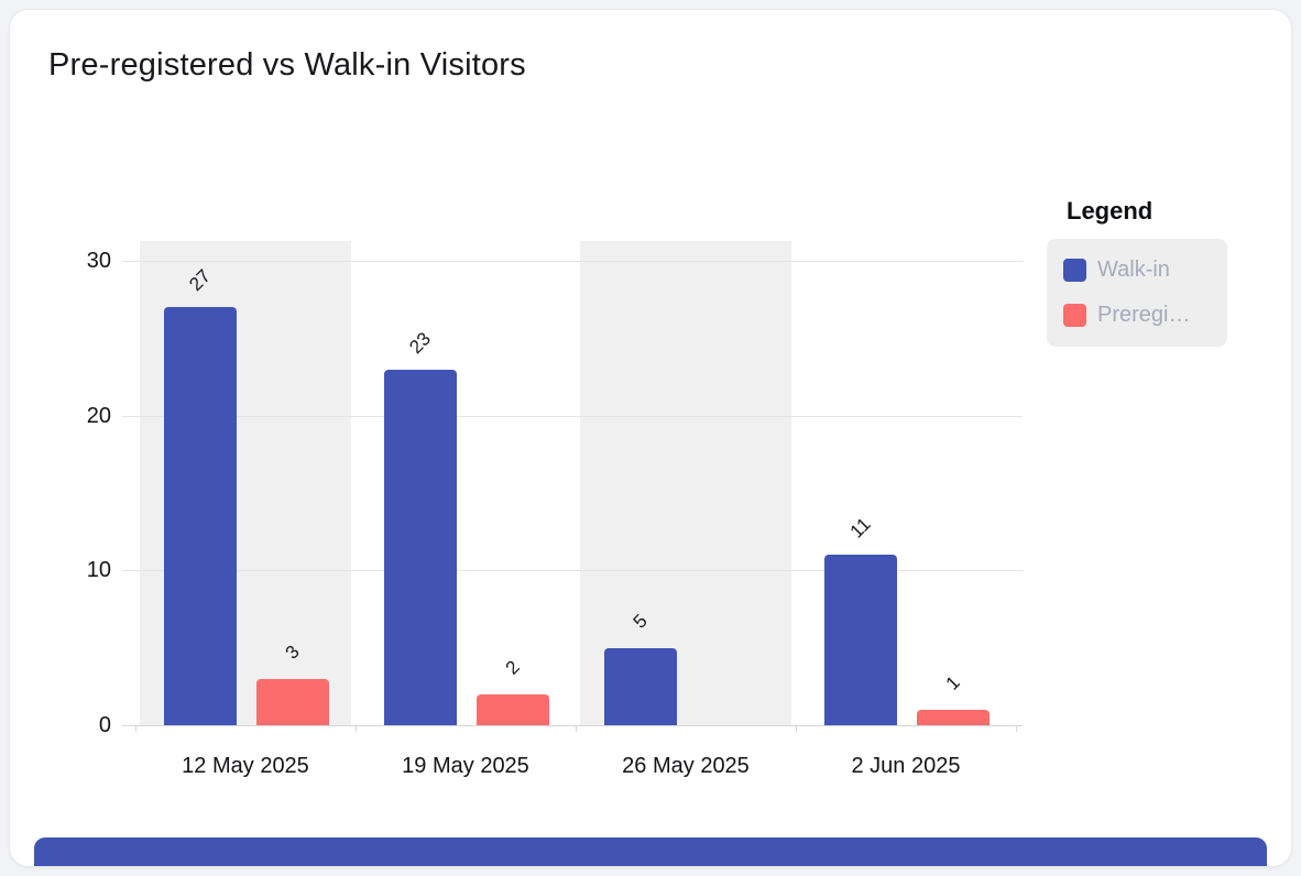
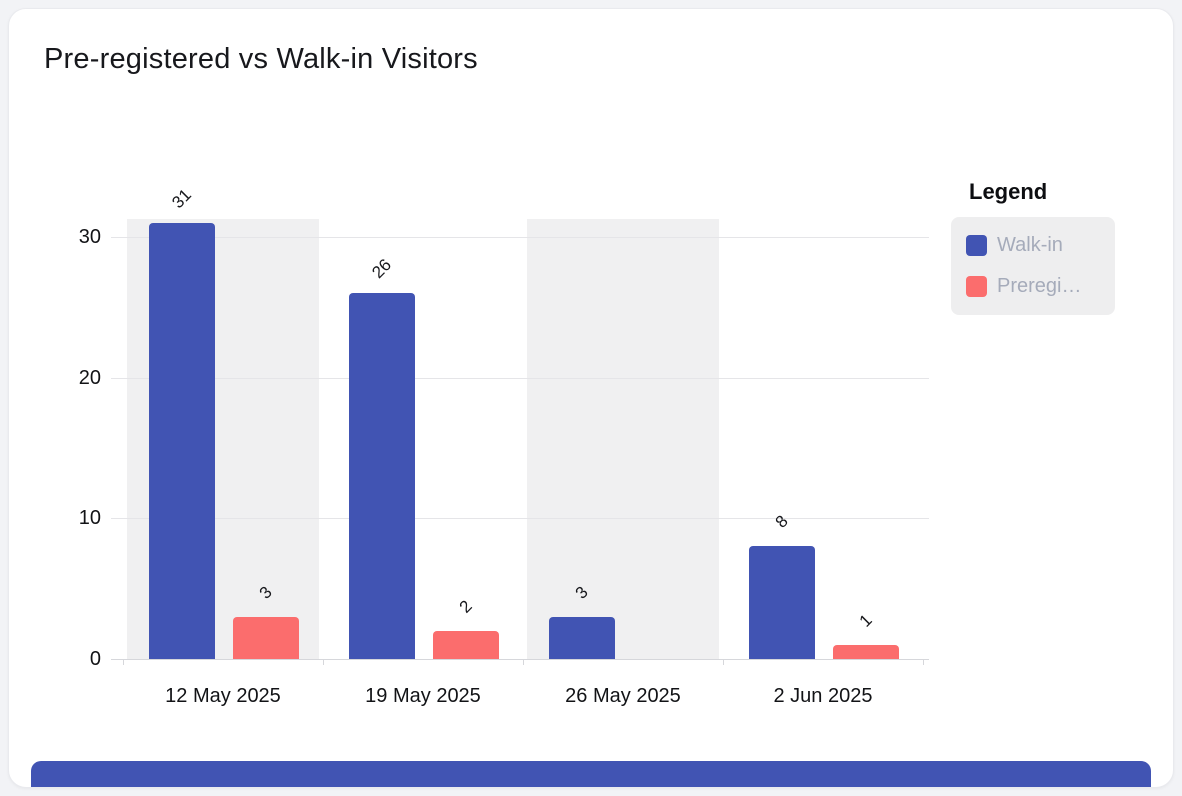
Walk-in/12 May 2025: 27 -> 31
Walk-in/19 May 2025: 23 -> 26
Walk-in/26 May 2025: 5 -> 3
Walk-in/2 Jun 2025: 11 -> 8
